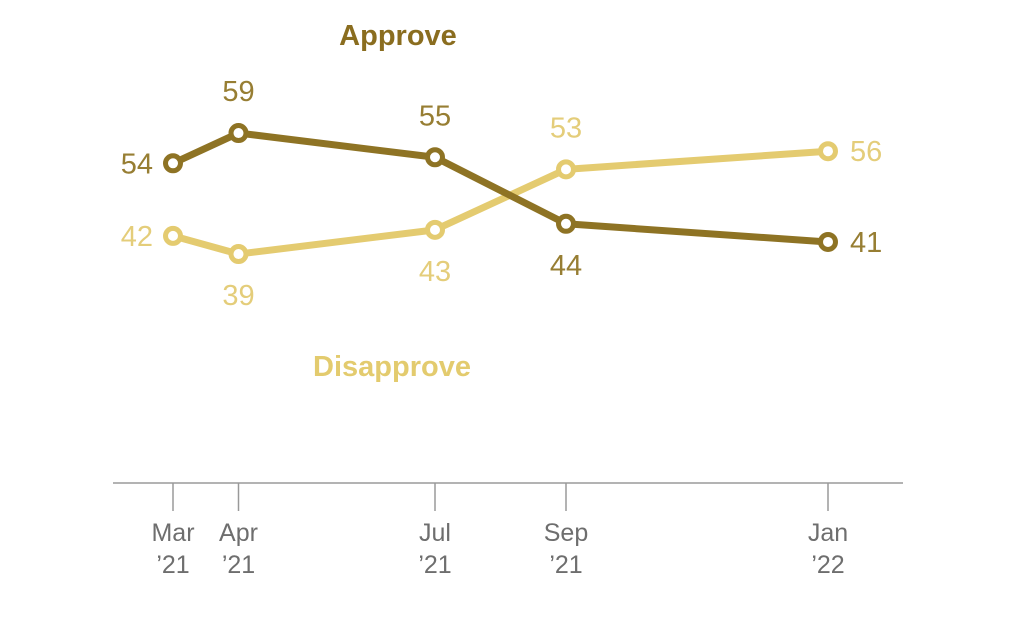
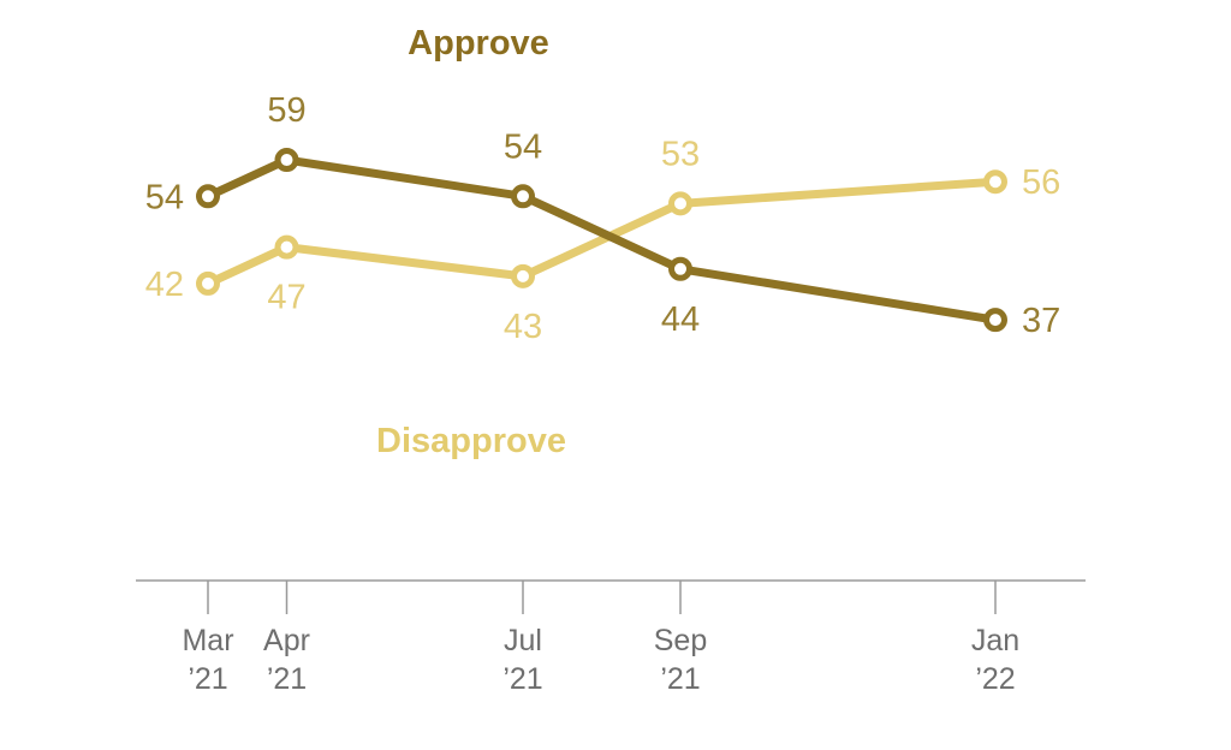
Disapprove/Apr ’21: 39 -> 47
Approve/Jul ’21: 55 -> 54
Approve/Jan ’22: 41 -> 37
